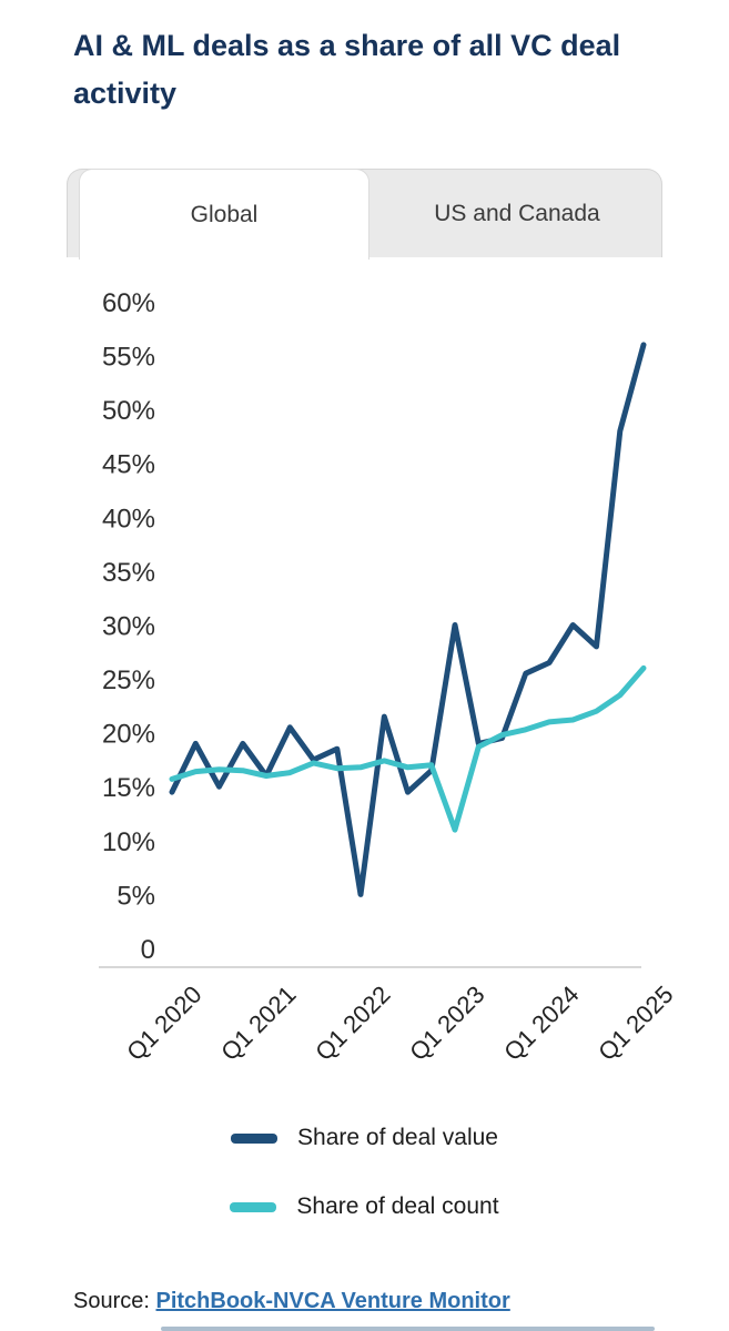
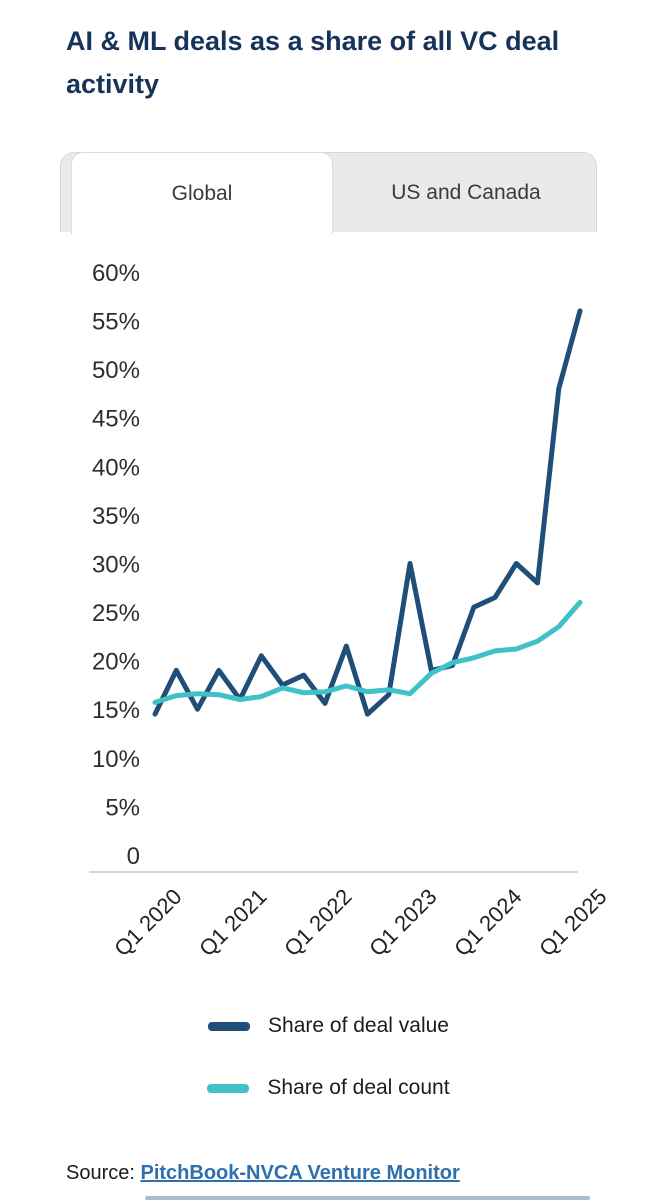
Share of deal value/Q1 2022: 5% -> 16%
Share of deal count/Q1 2023: 11% -> 17%
